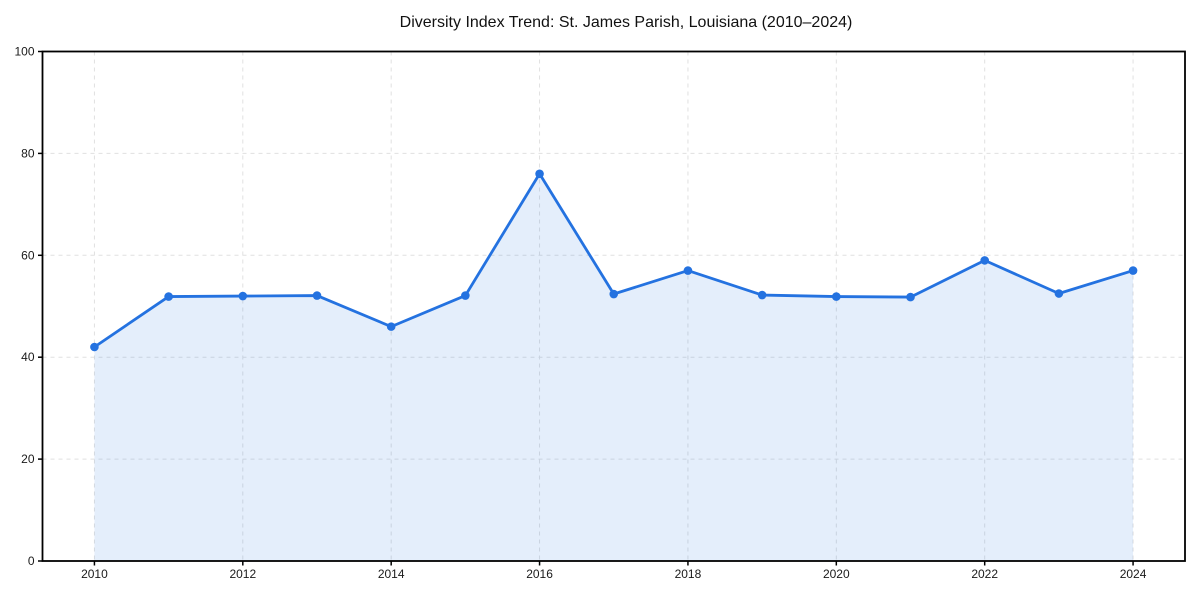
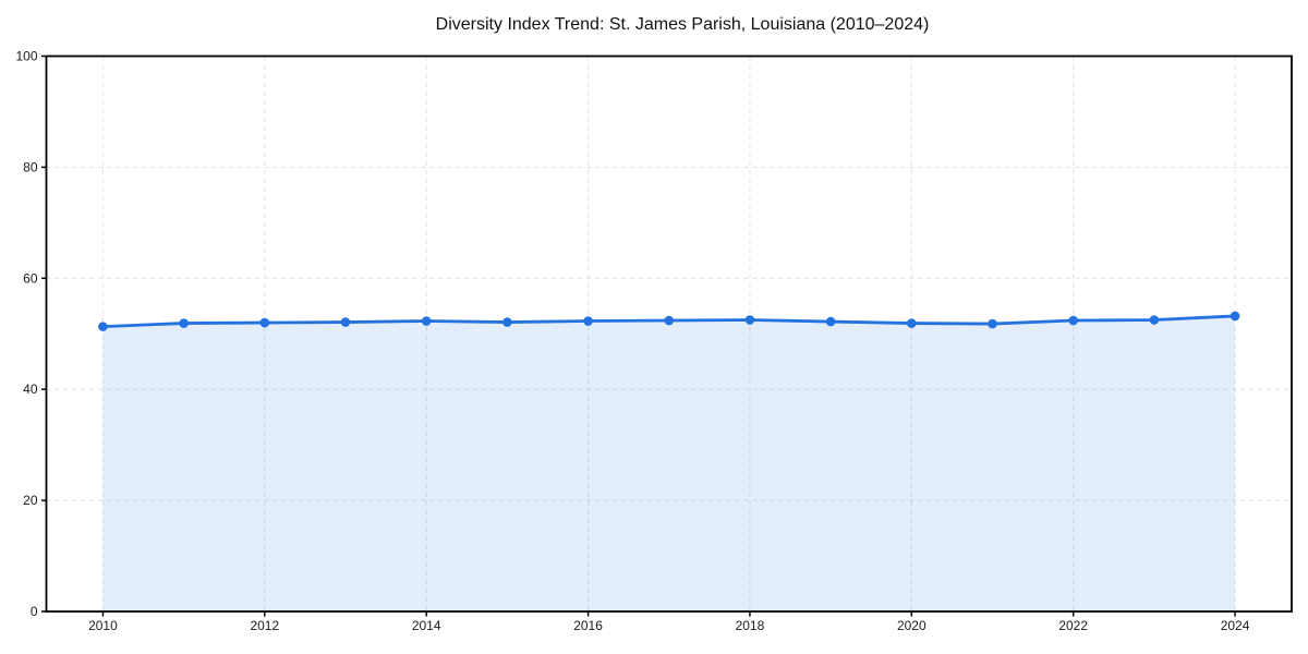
2010: 42 -> 51
2014: 46 -> 52
2016: 76 -> 52
2018: 57 -> 52
2022: 59 -> 52
2024: 57 -> 53
